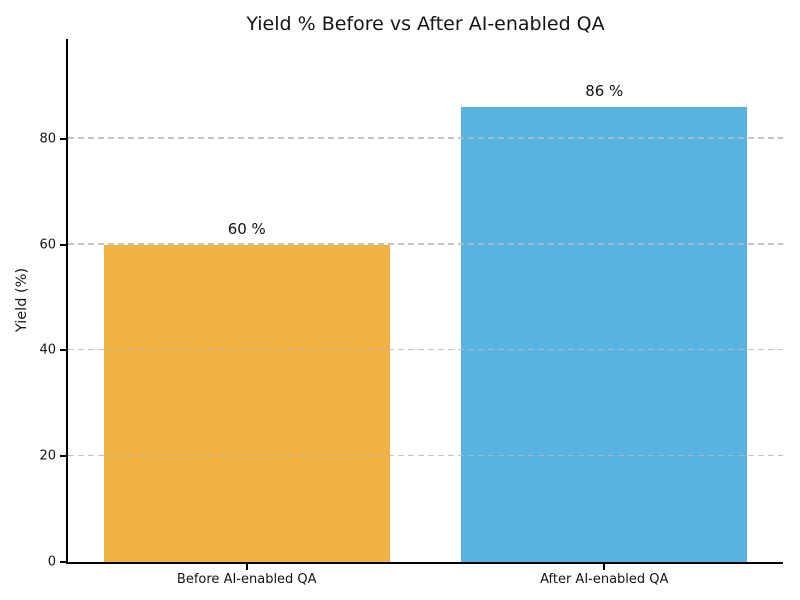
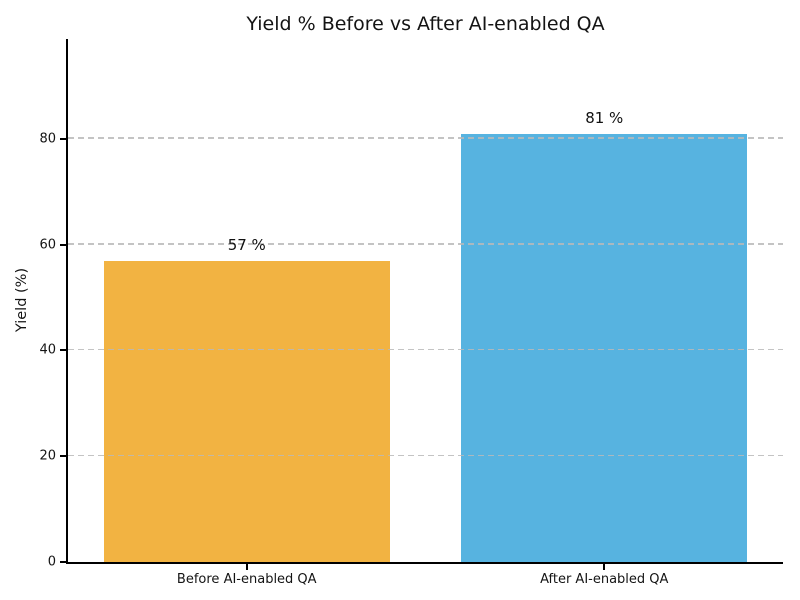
Before AI-enabled QA: 60 -> 57
After AI-enabled QA: 86 -> 81
